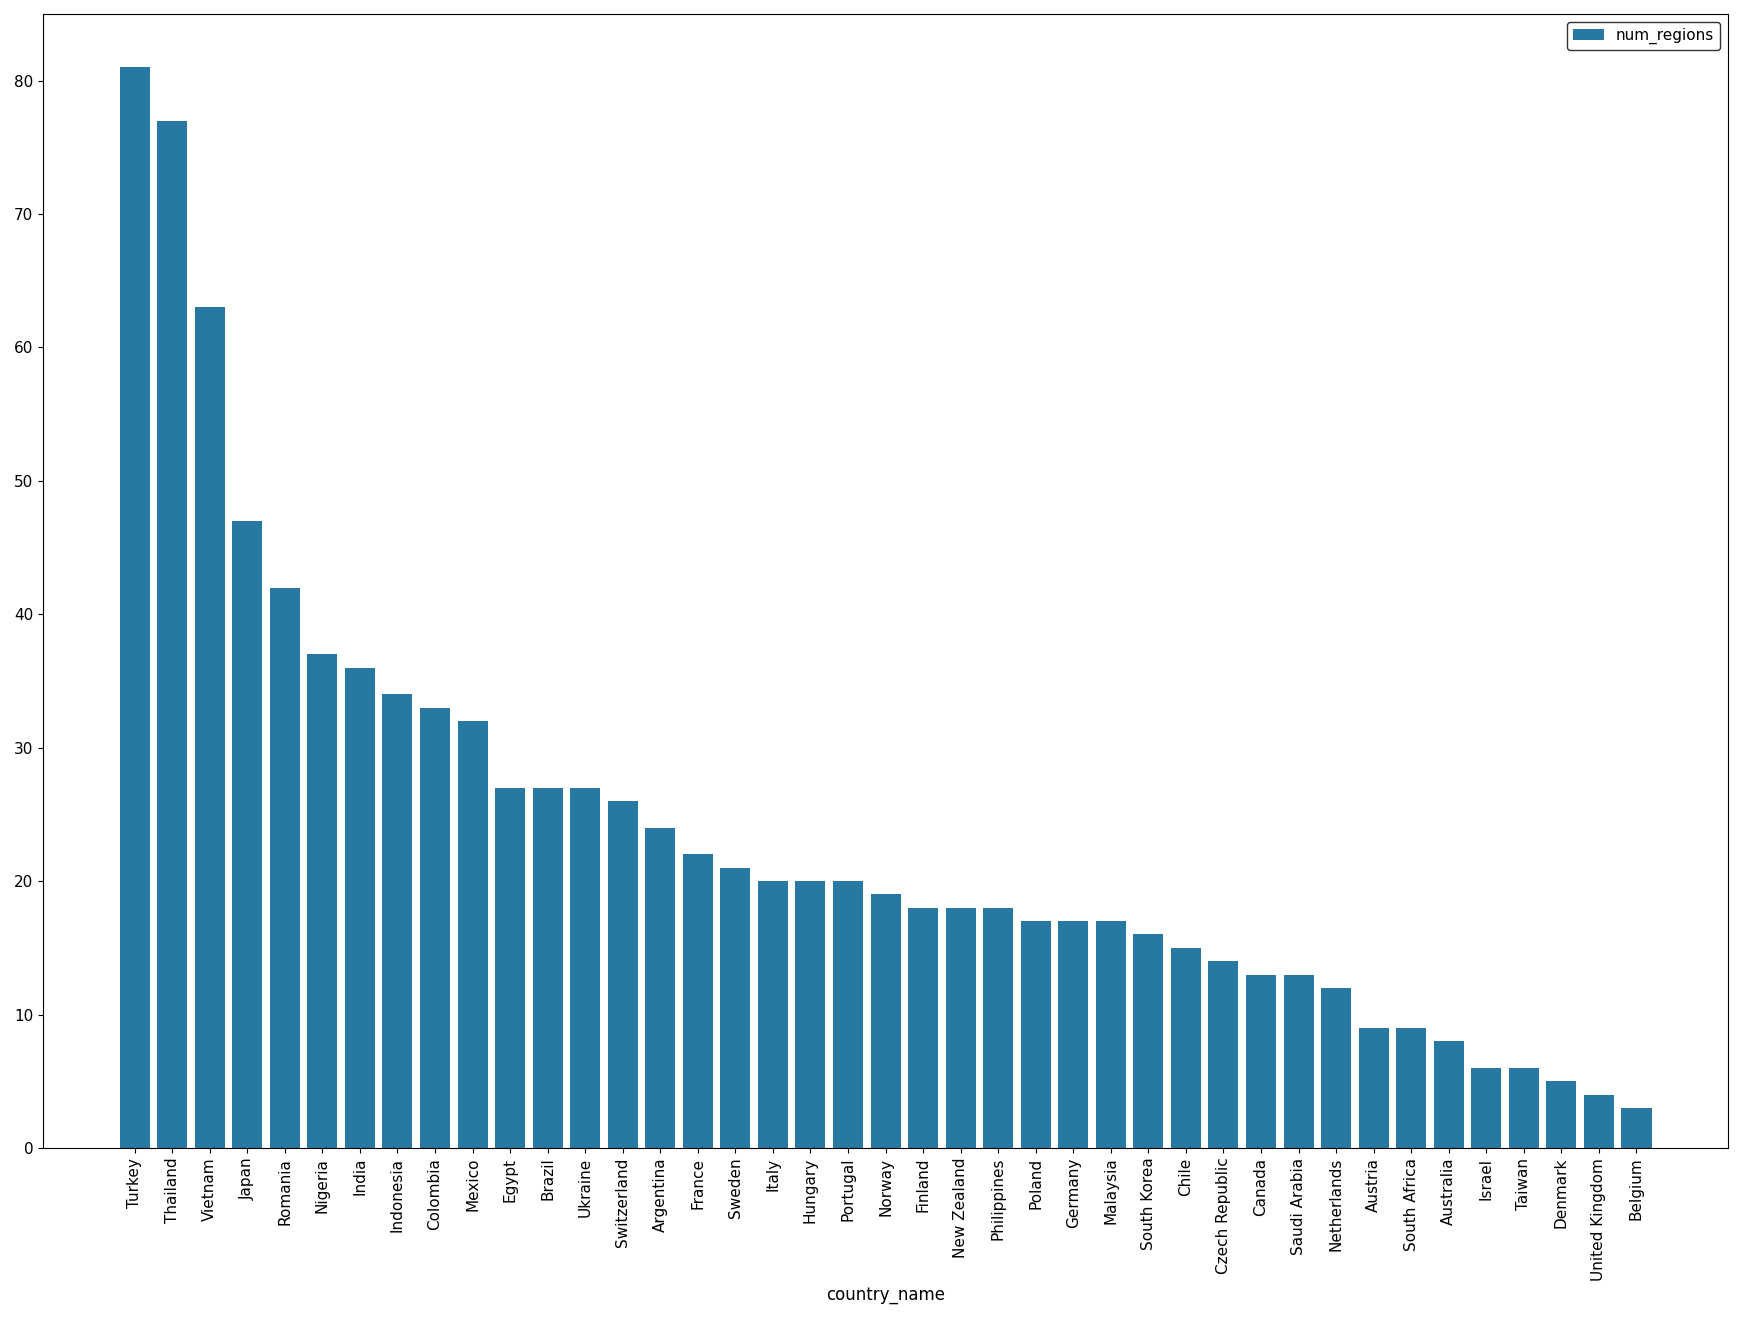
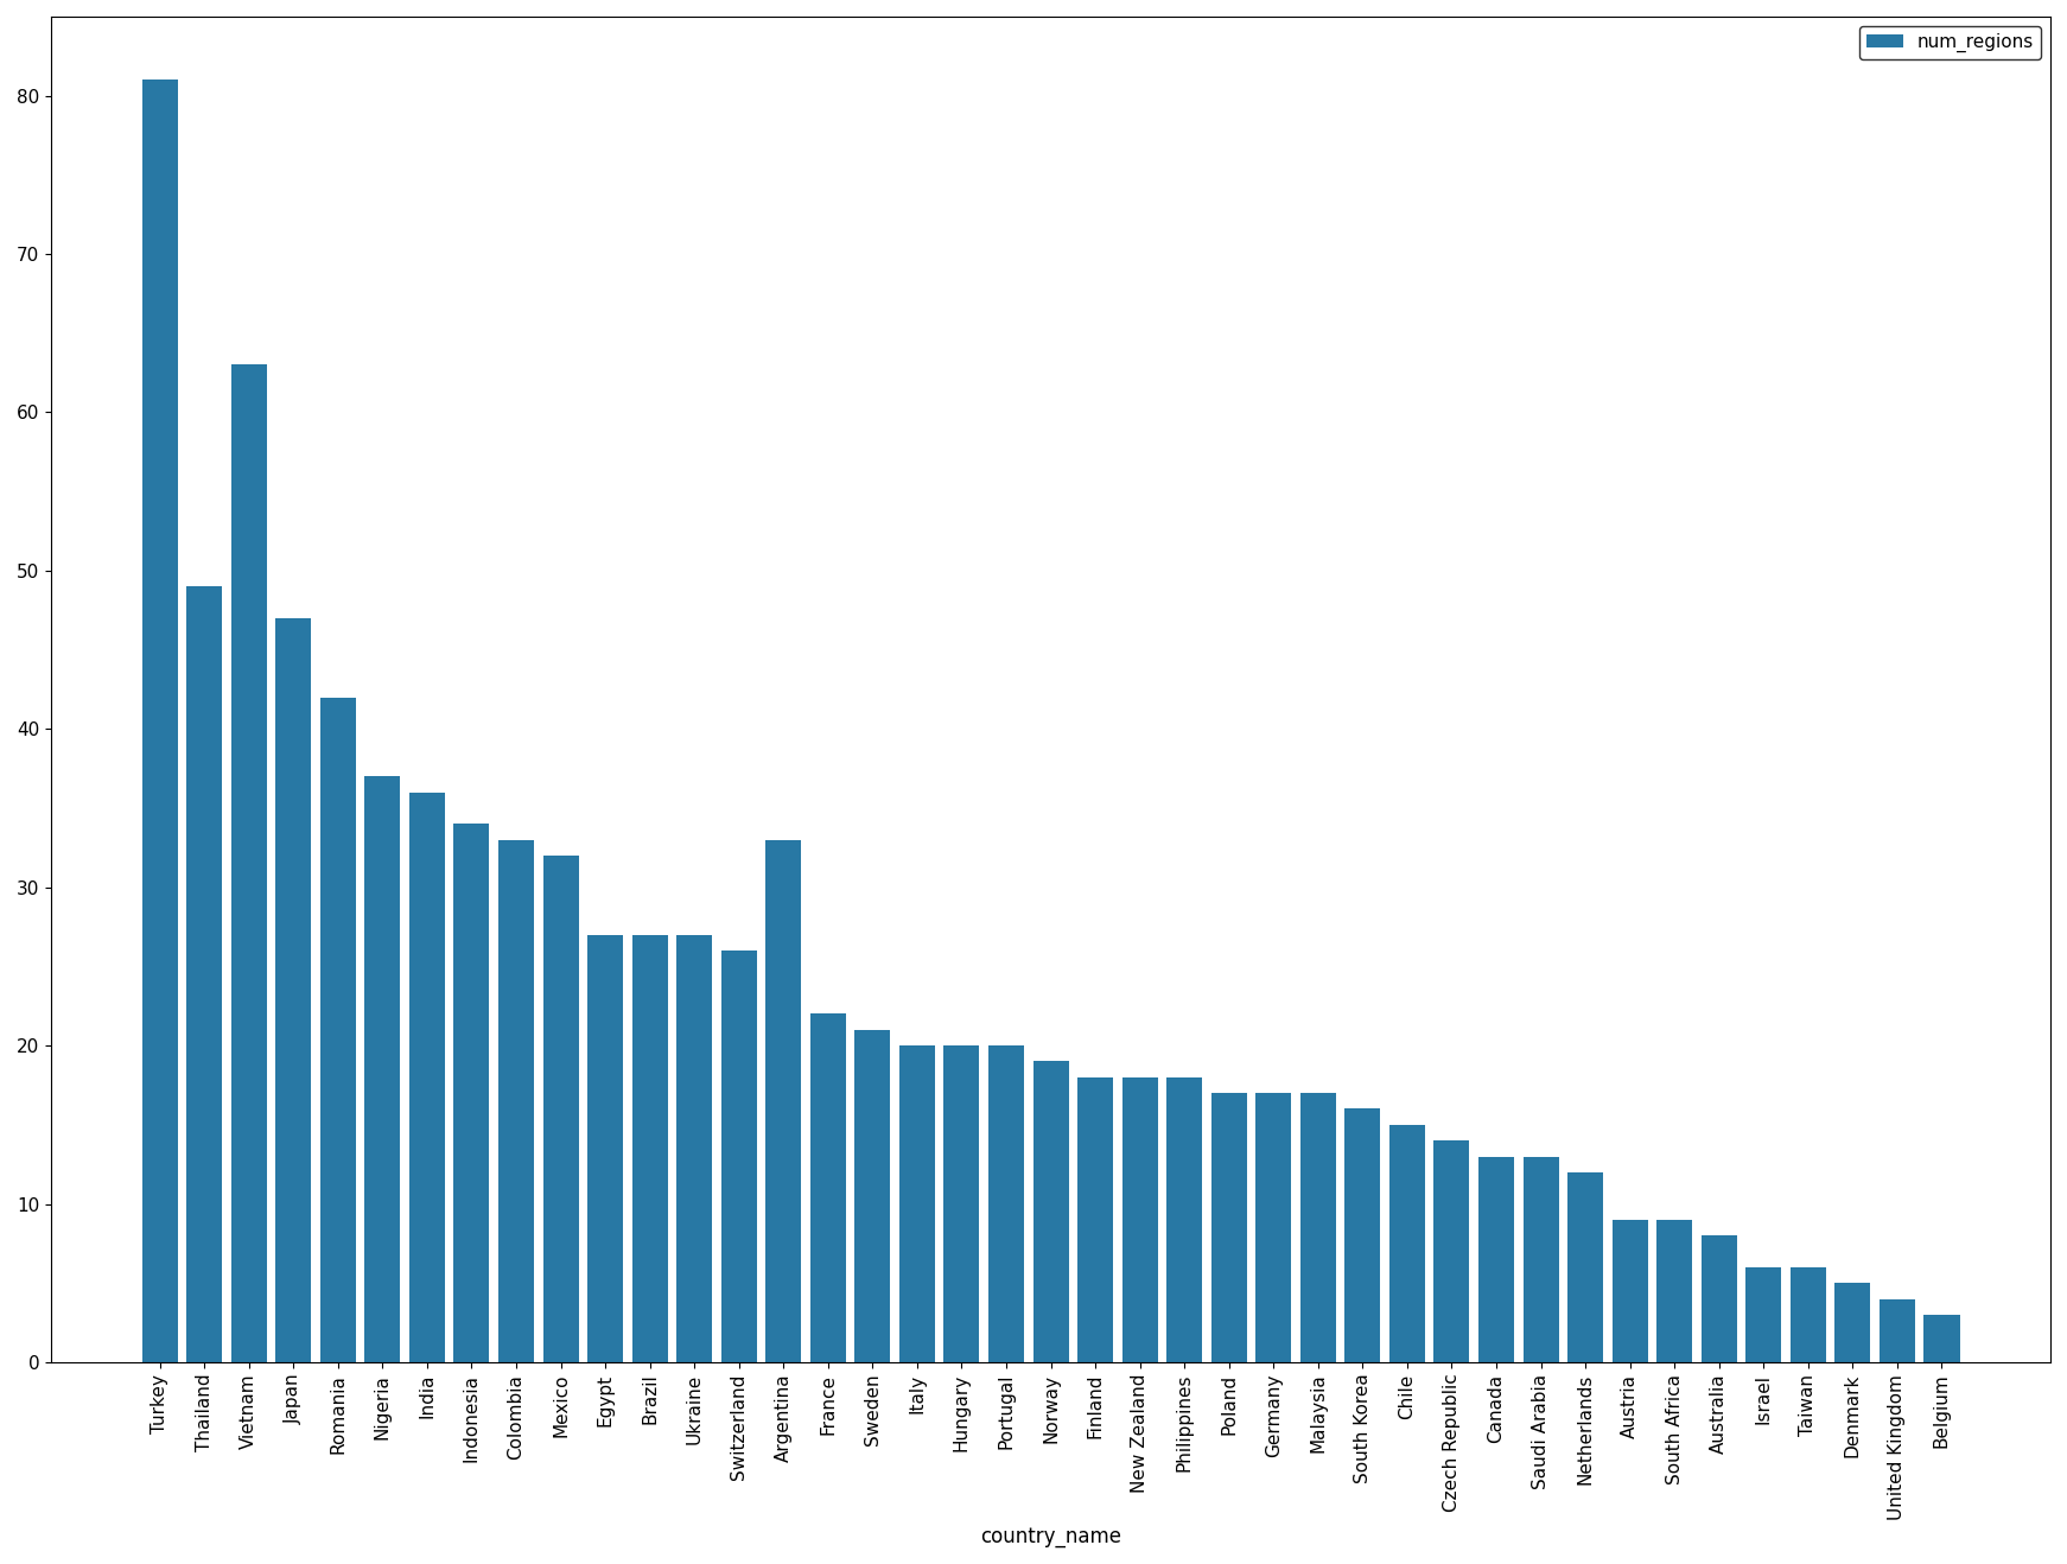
Thailand: 77 -> 49
Argentina: 24 -> 33
